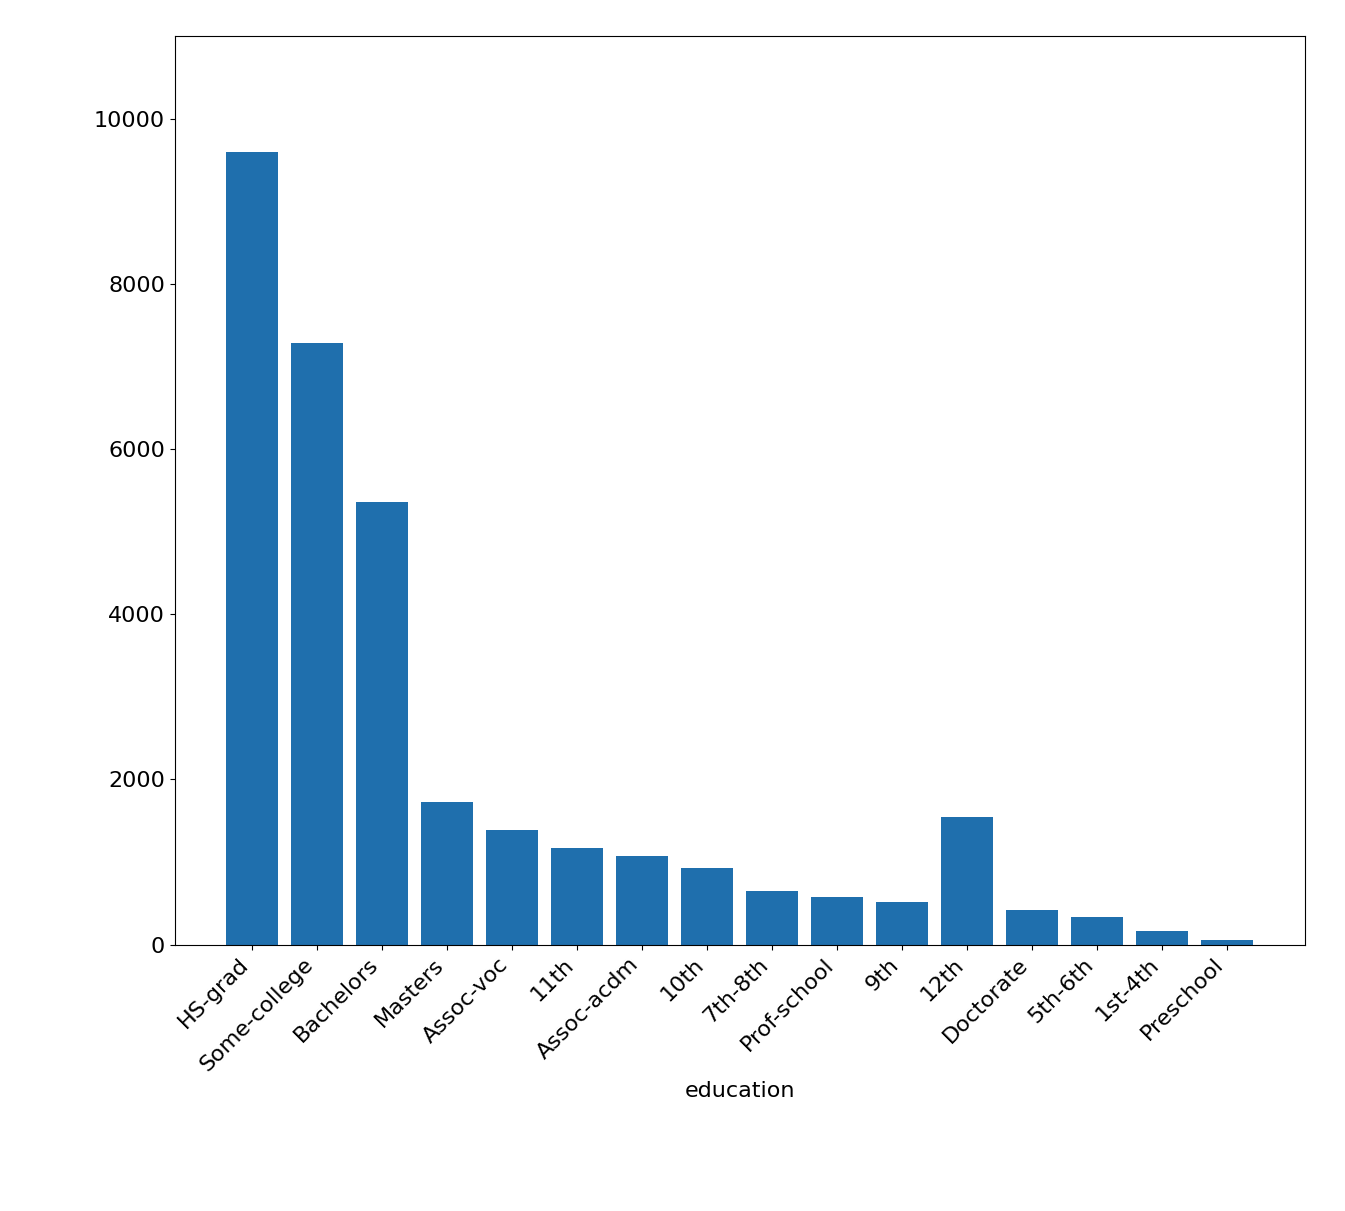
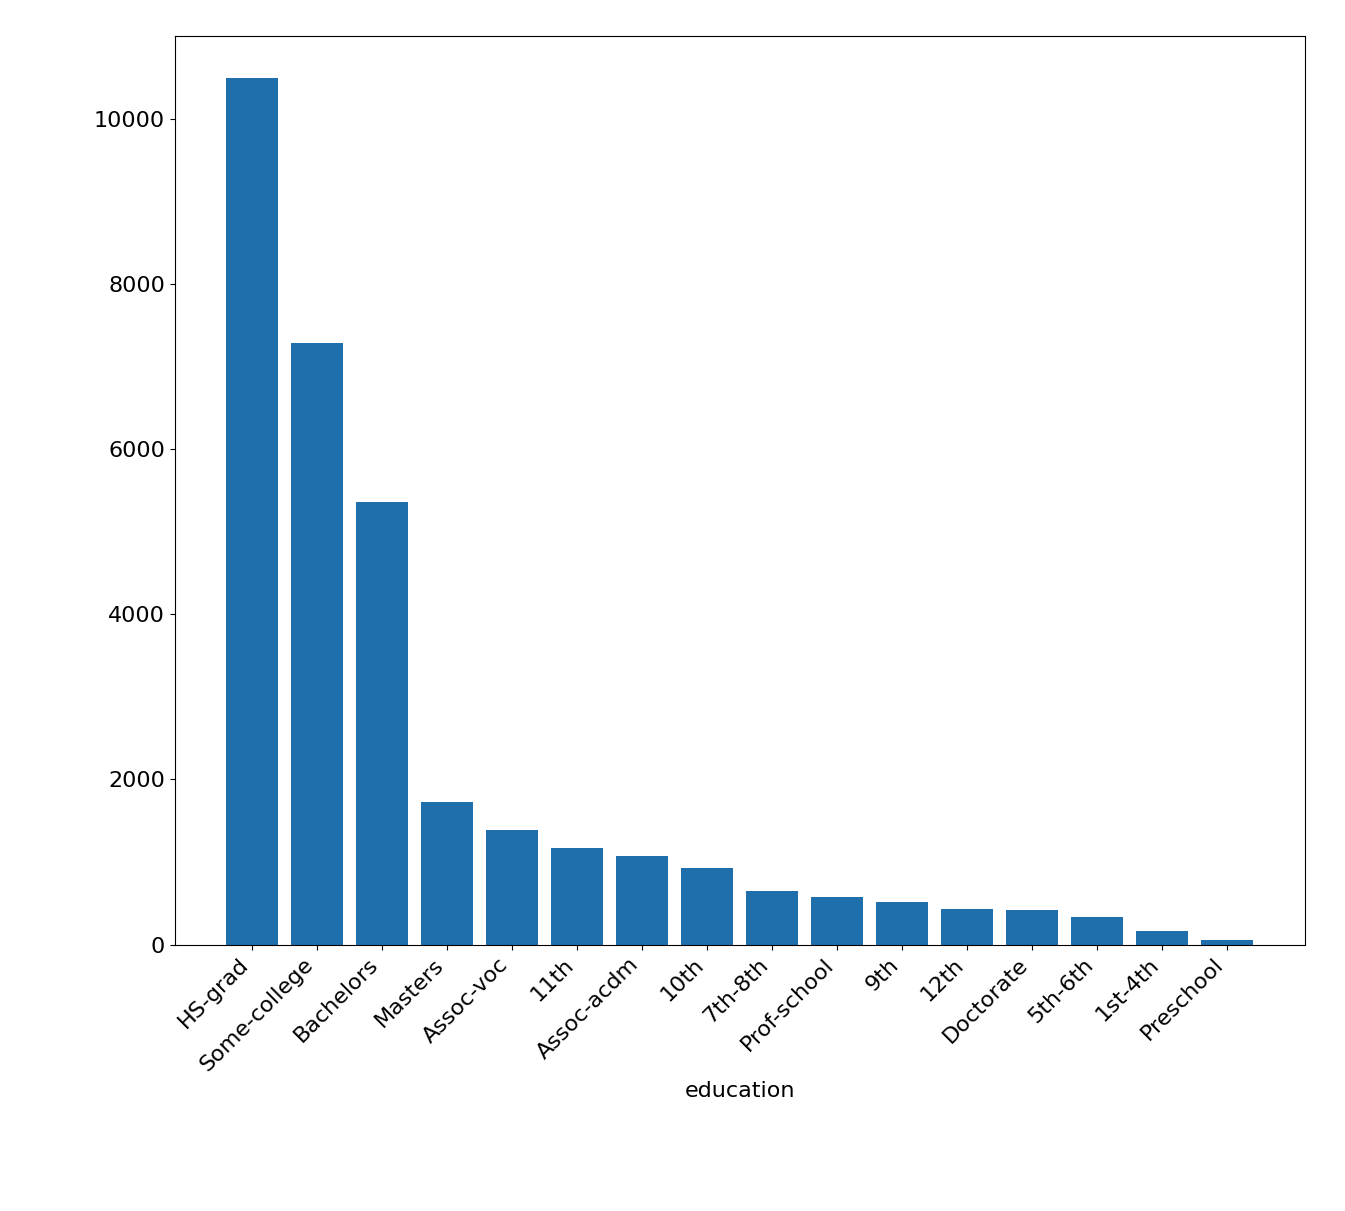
HS-grad: 9600 -> 10500
12th: 1540 -> 430
